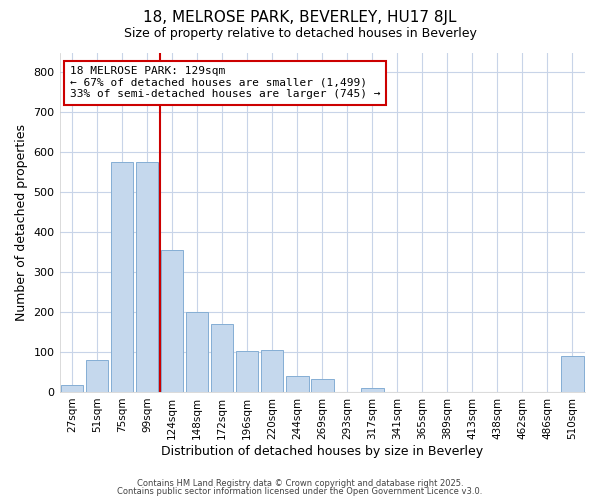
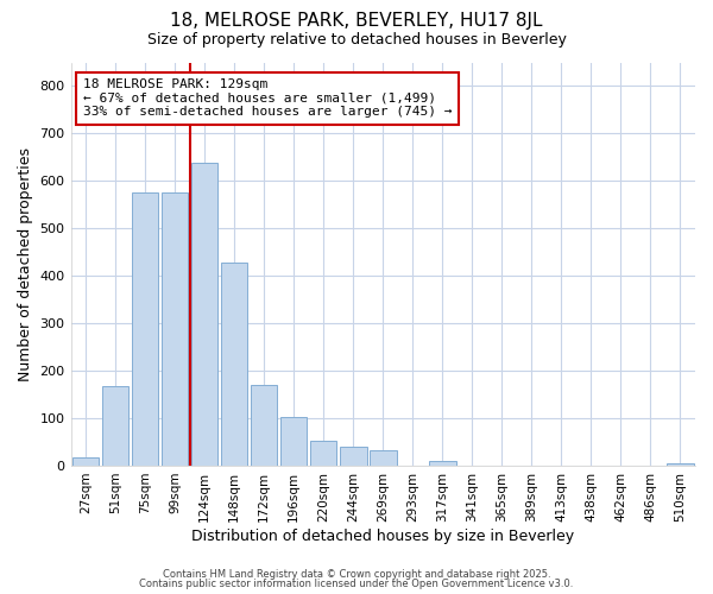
51sqm: 80 -> 168
124sqm: 355 -> 638
148sqm: 200 -> 428
220sqm: 105 -> 52
510sqm: 90 -> 5
